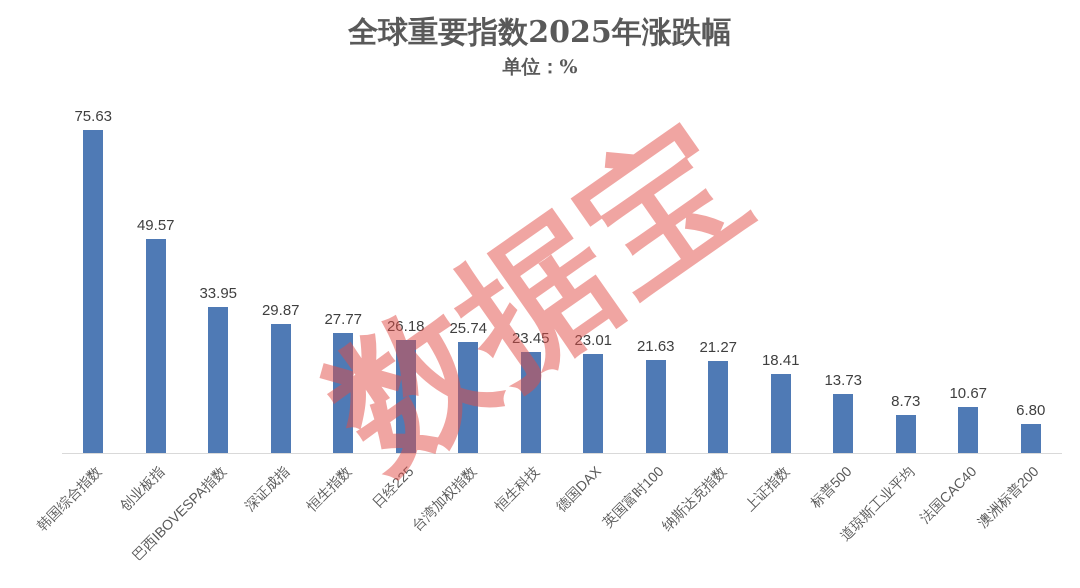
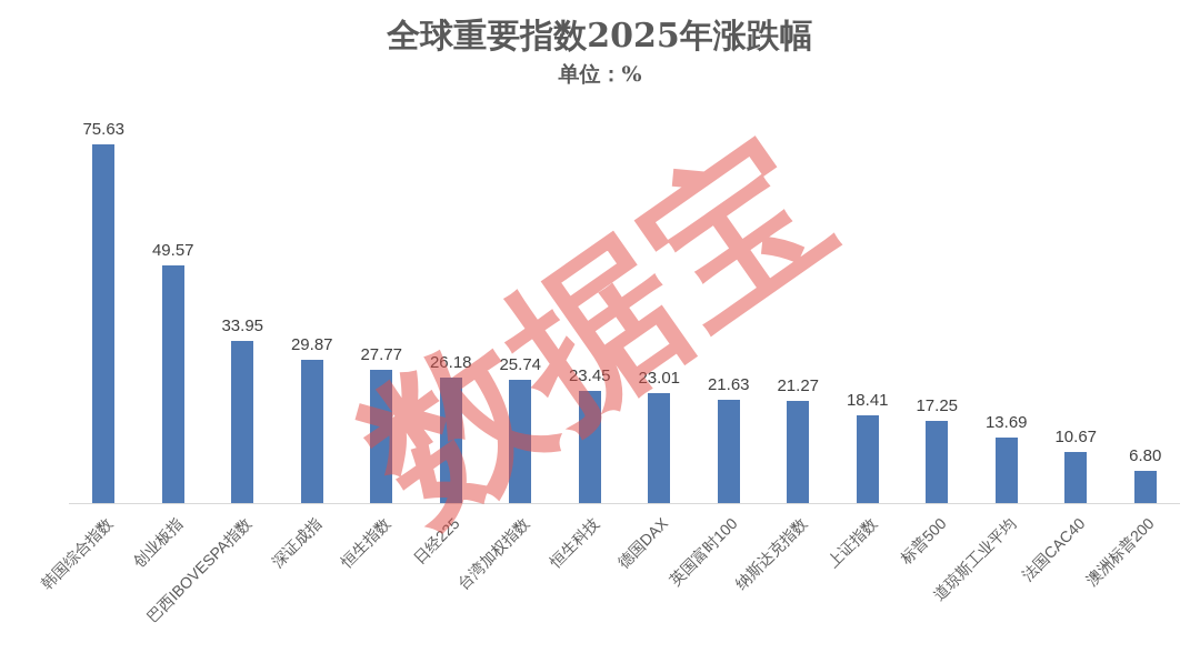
标普500: 13.73 -> 17.25
道琼斯工业平均: 8.73 -> 13.69
